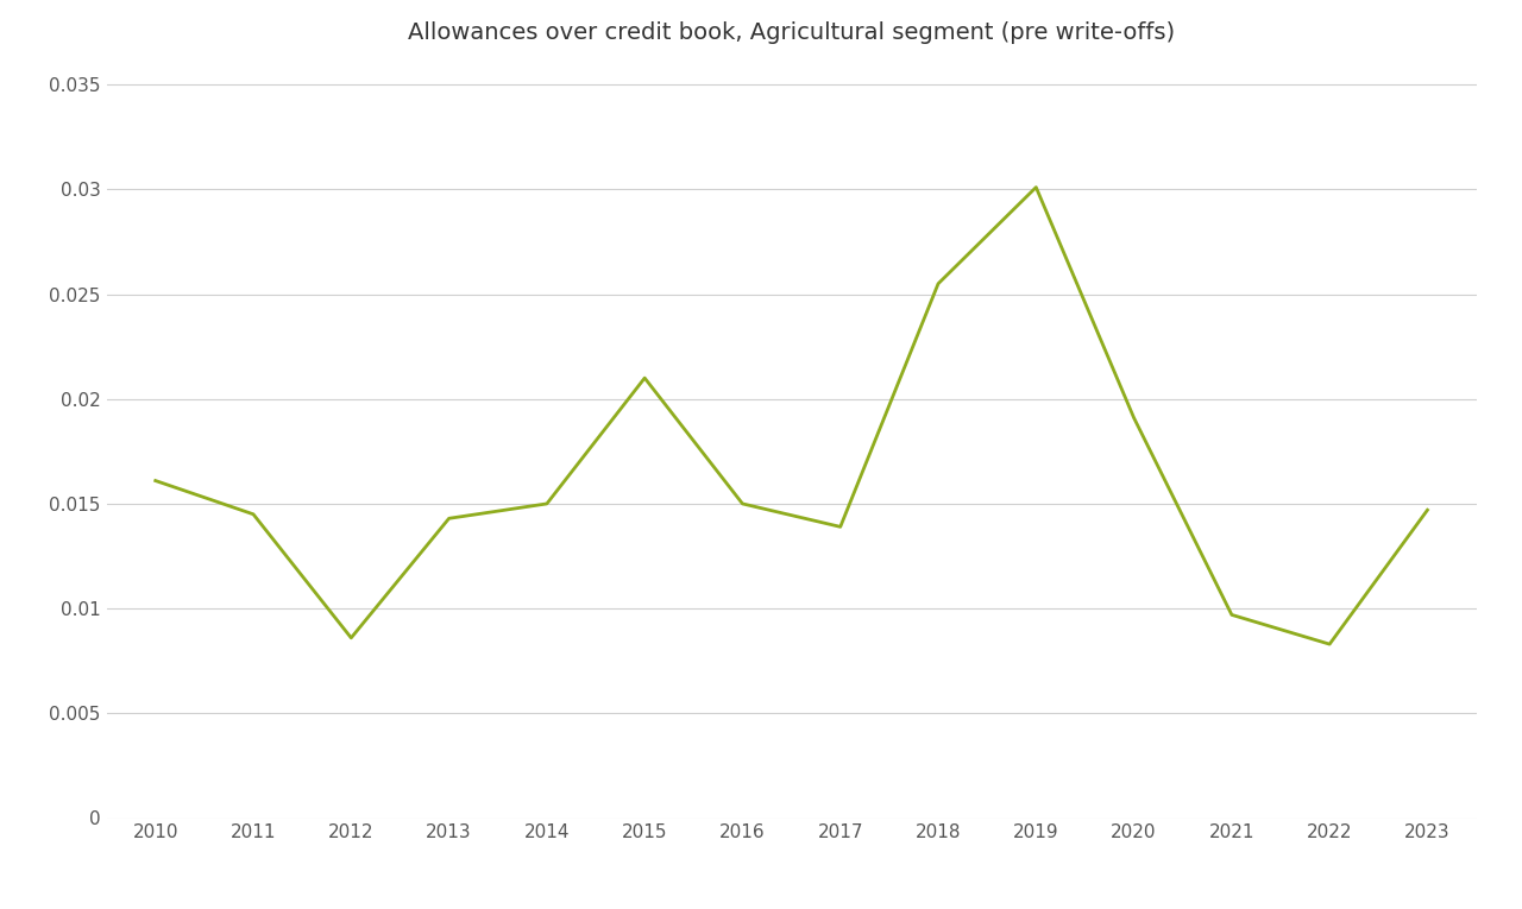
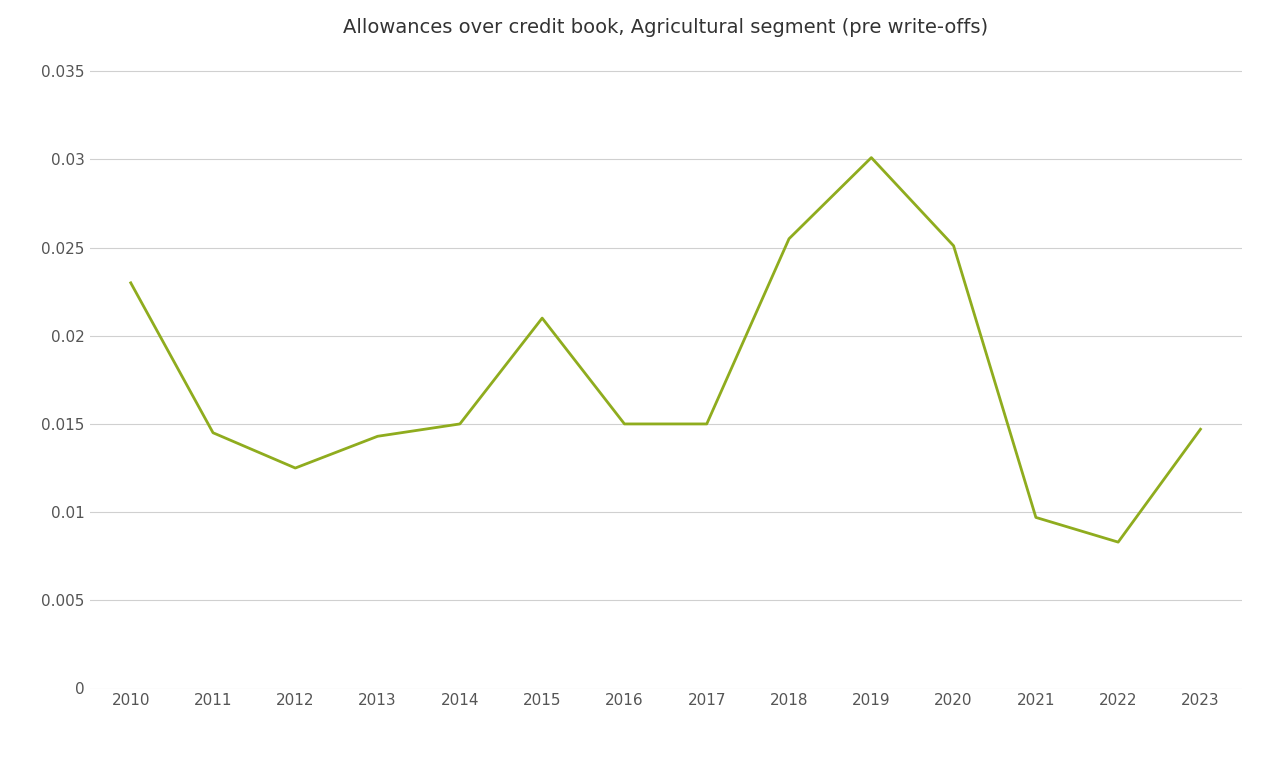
2010: 0.0161 -> 0.0230
2012: 0.0086 -> 0.0125
2017: 0.0139 -> 0.0150
2020: 0.0191 -> 0.0251
